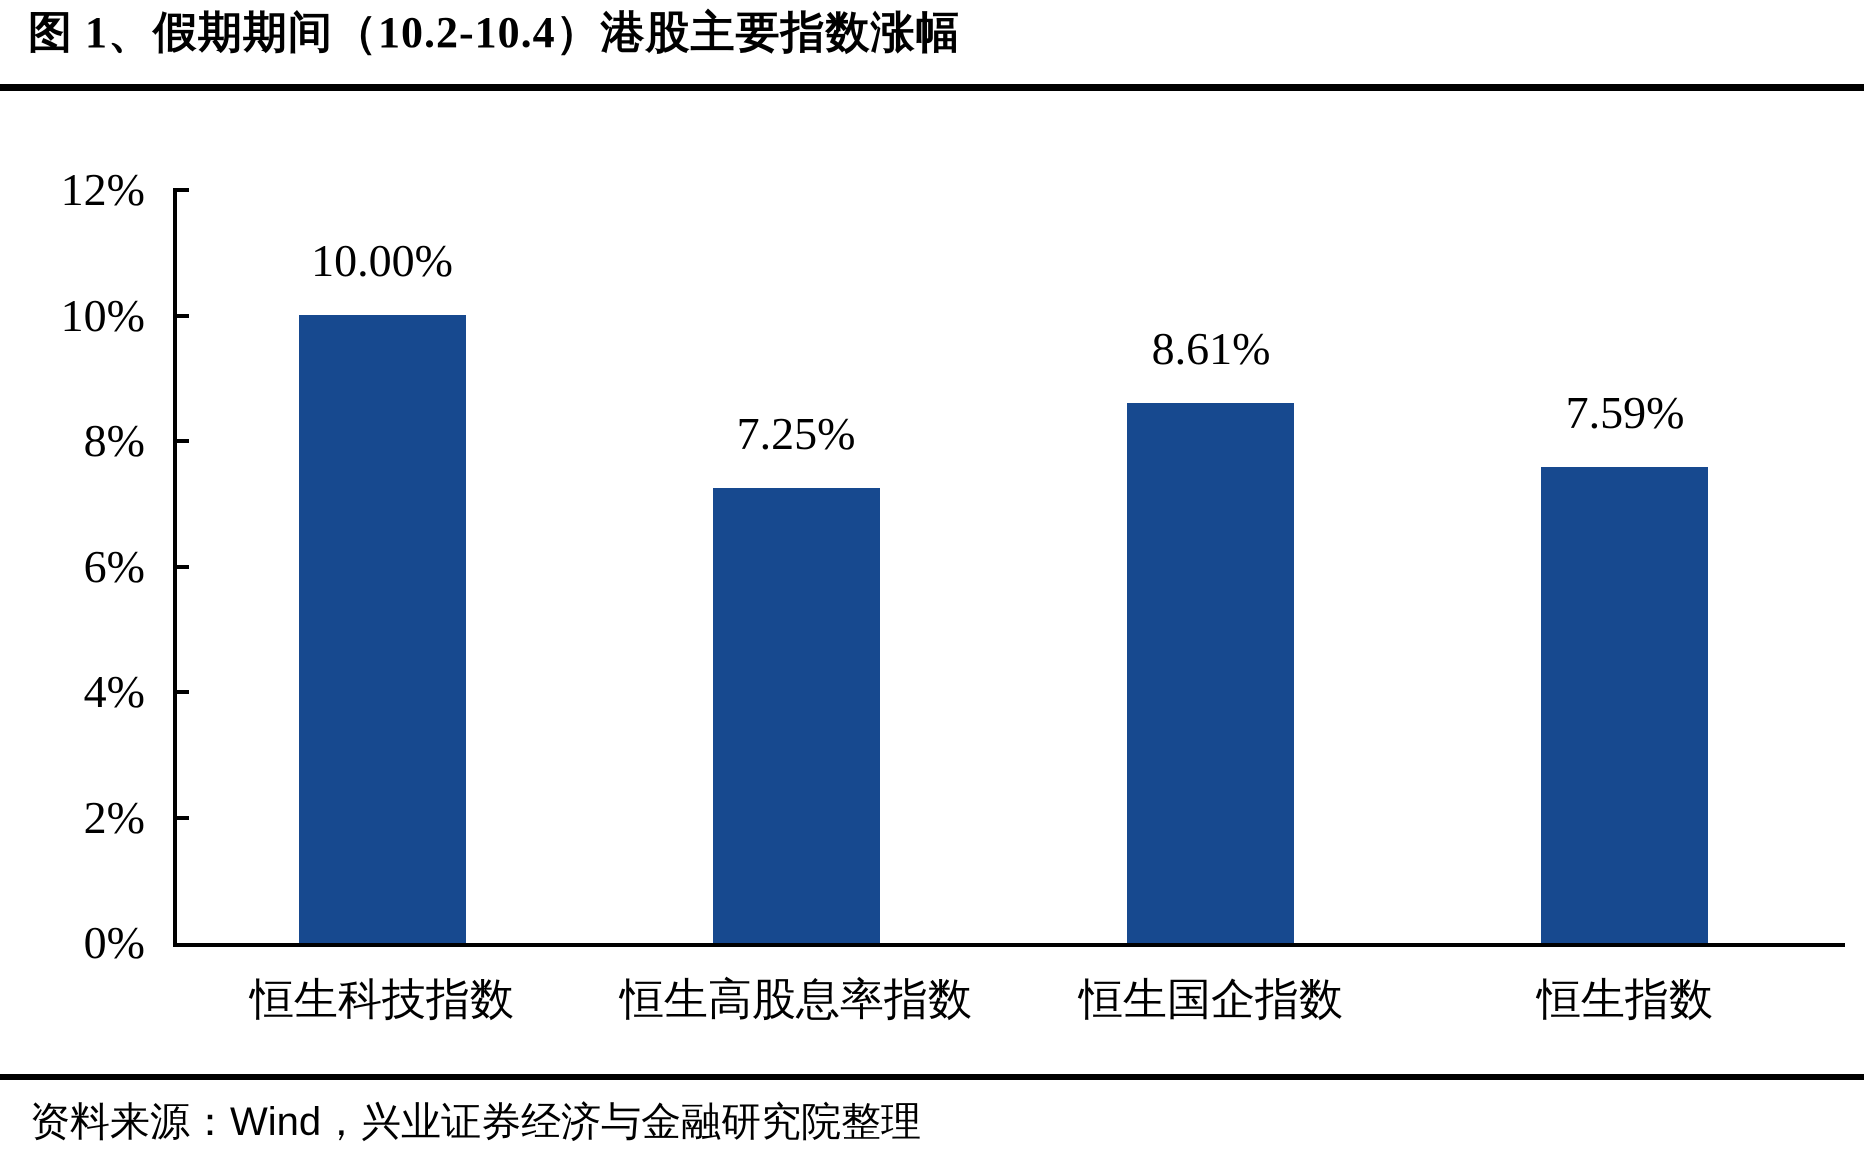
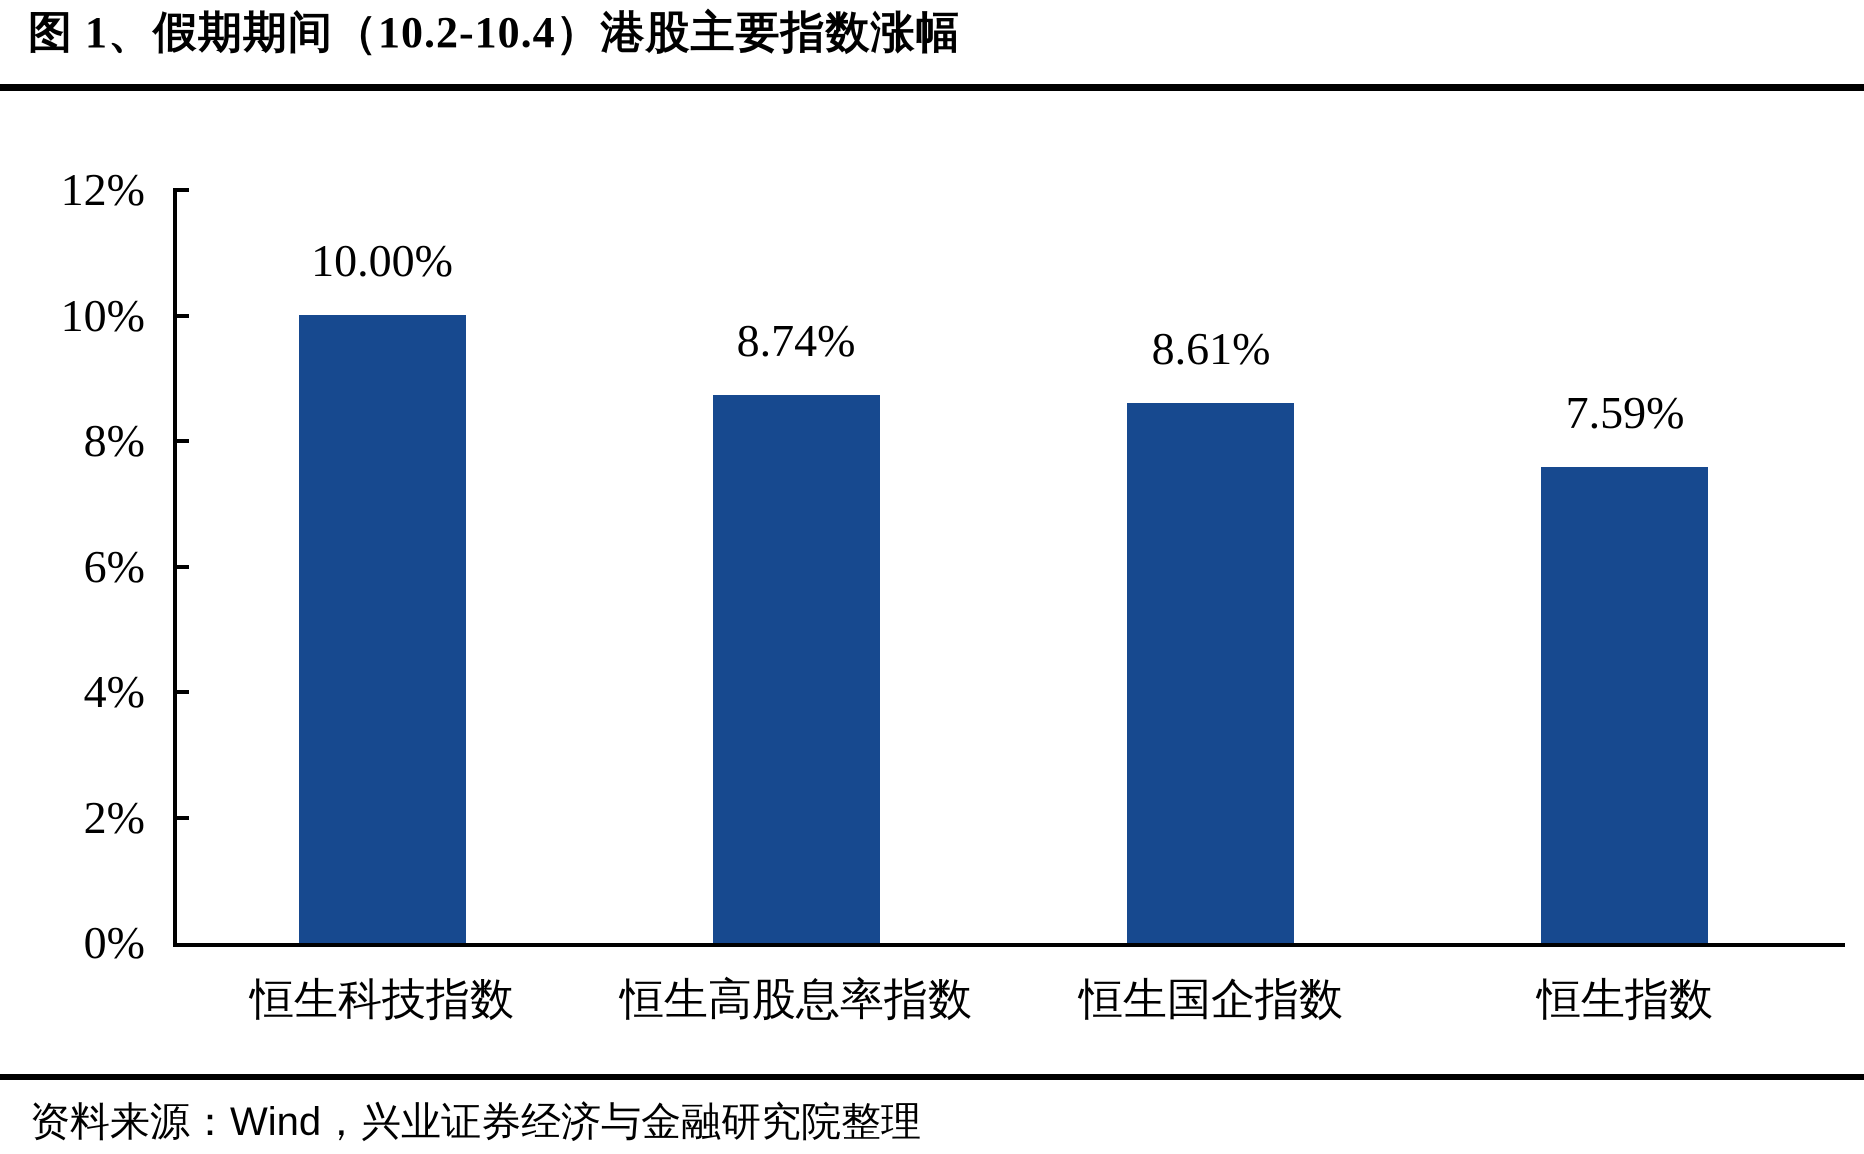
恒生高股息率指数: 7.25% -> 8.74%
